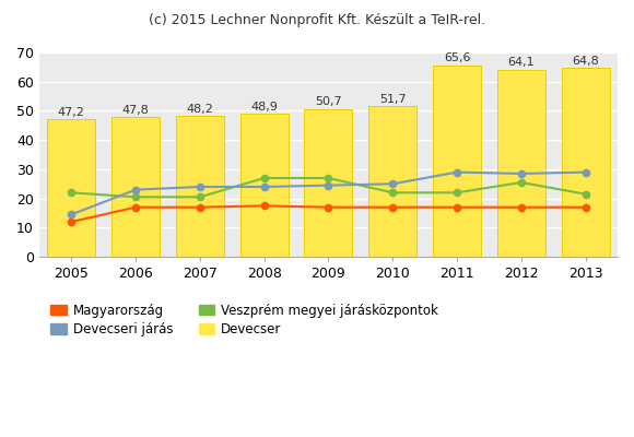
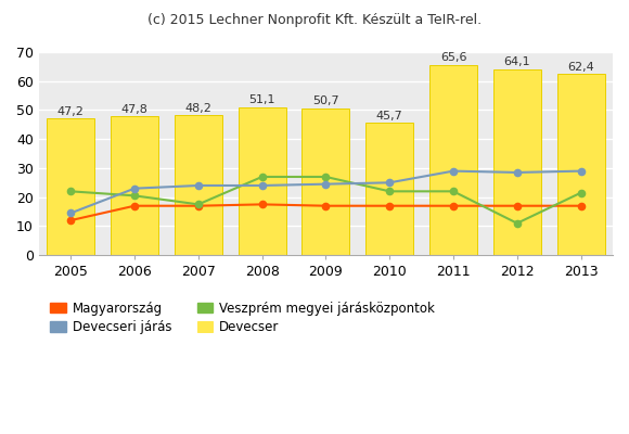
Veszprém megyei járásközpontok/2007: 20.5 -> 17.5
Devecser/2008: 48,9 -> 51,1
Devecser/2010: 51,7 -> 45,7
Veszprém megyei járásközpontok/2012: 25.5 -> 11.0
Devecser/2013: 64,8 -> 62,4
